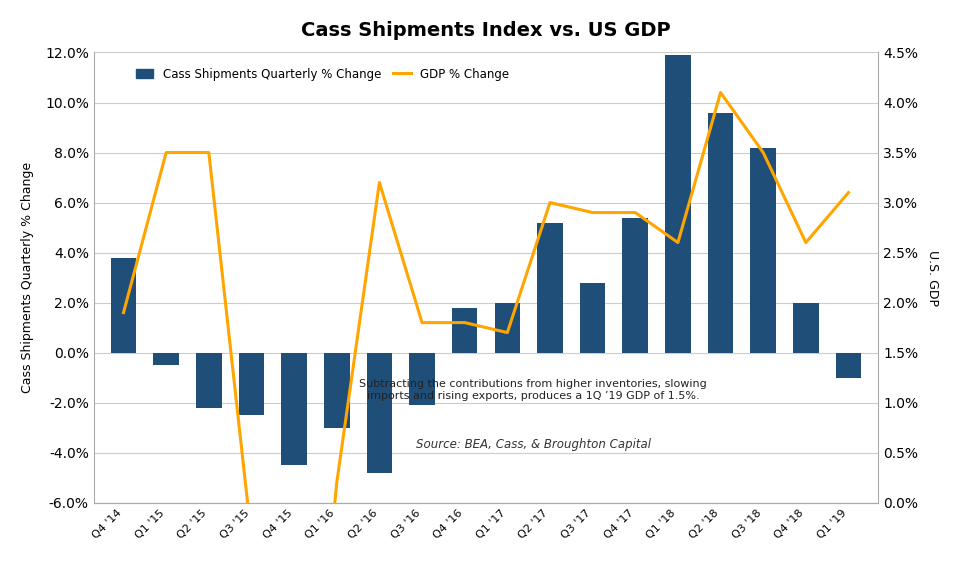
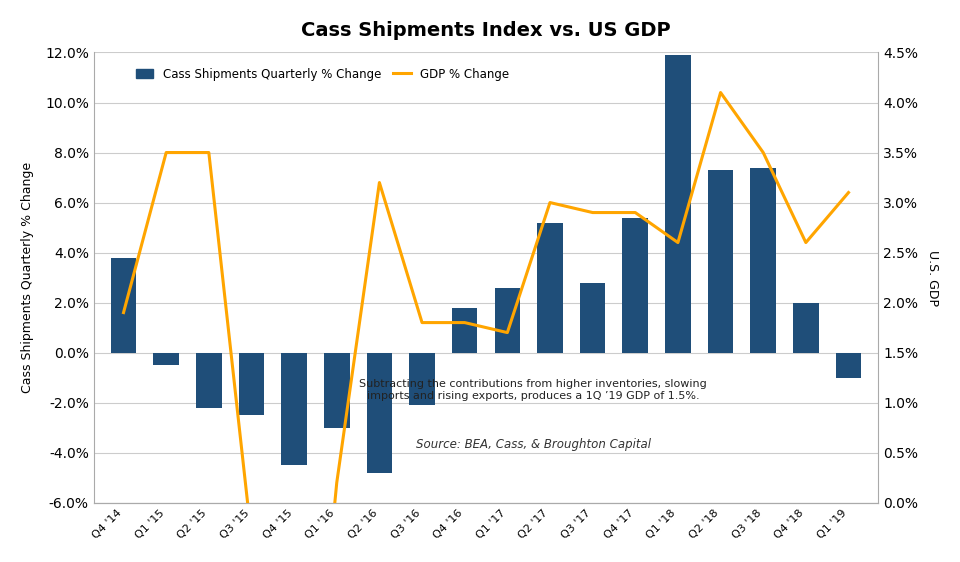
Cass Shipments Quarterly % Change/Q1 '17: 2.0% -> 2.6%
Cass Shipments Quarterly % Change/Q2 '18: 9.6% -> 7.3%
Cass Shipments Quarterly % Change/Q3 '18: 8.2% -> 7.4%
